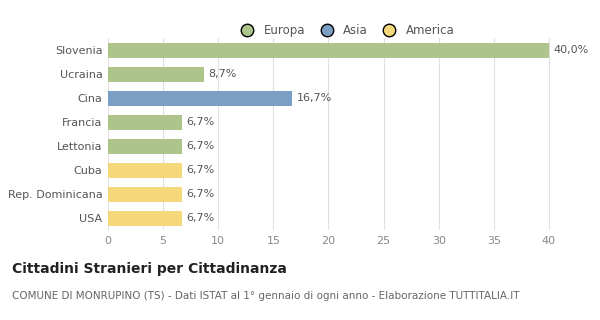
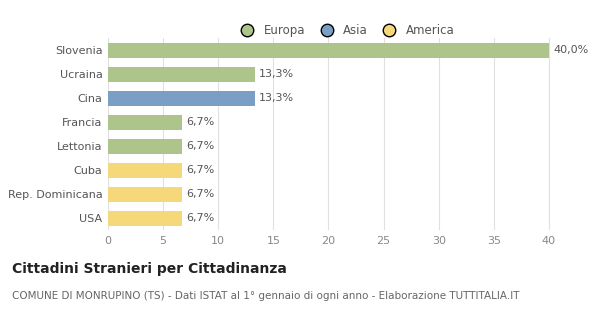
Ucraina: 8,7% -> 13,3%
Cina: 16,7% -> 13,3%
